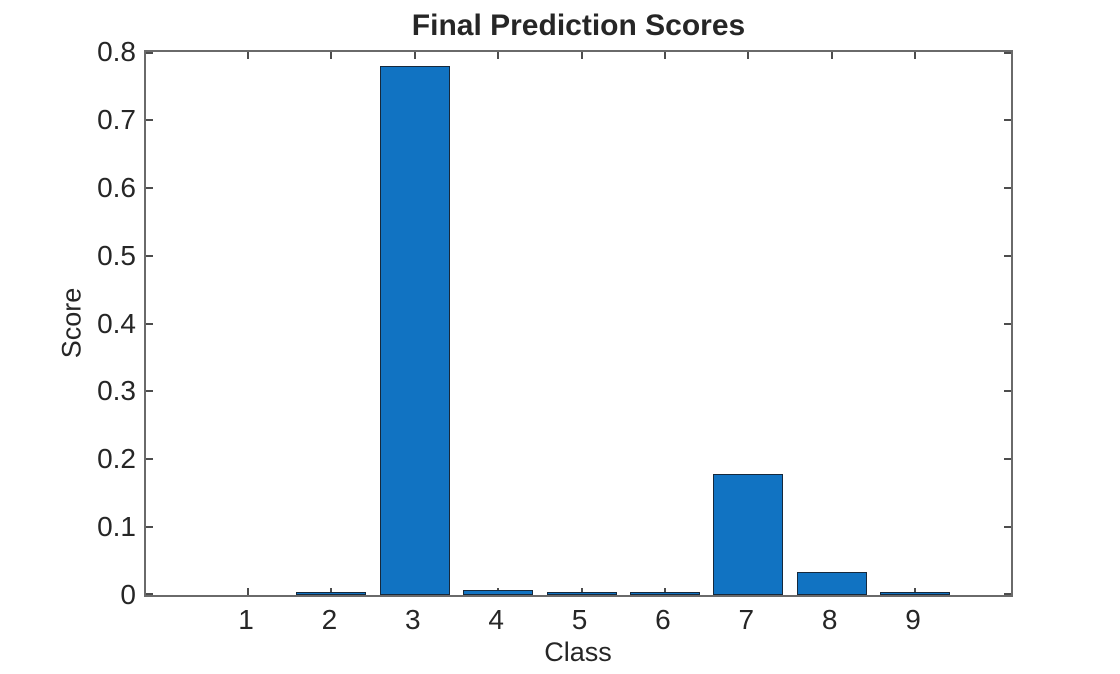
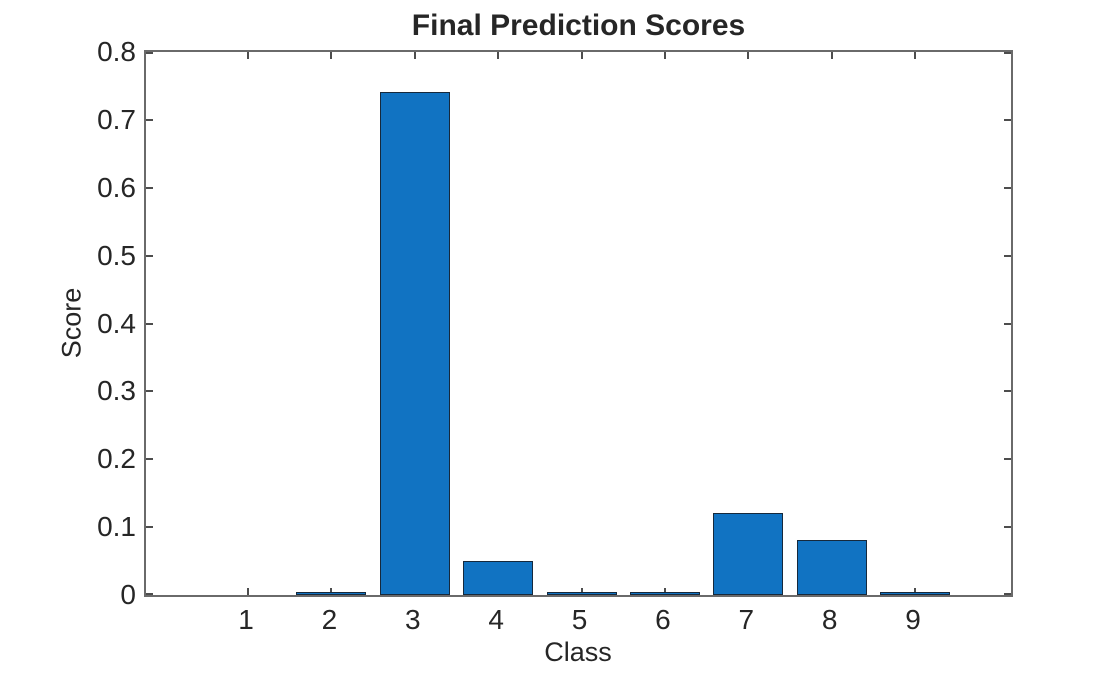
3: 0.78 -> 0.74
4: 0.01 -> 0.05
7: 0.18 -> 0.12
8: 0.03 -> 0.08
